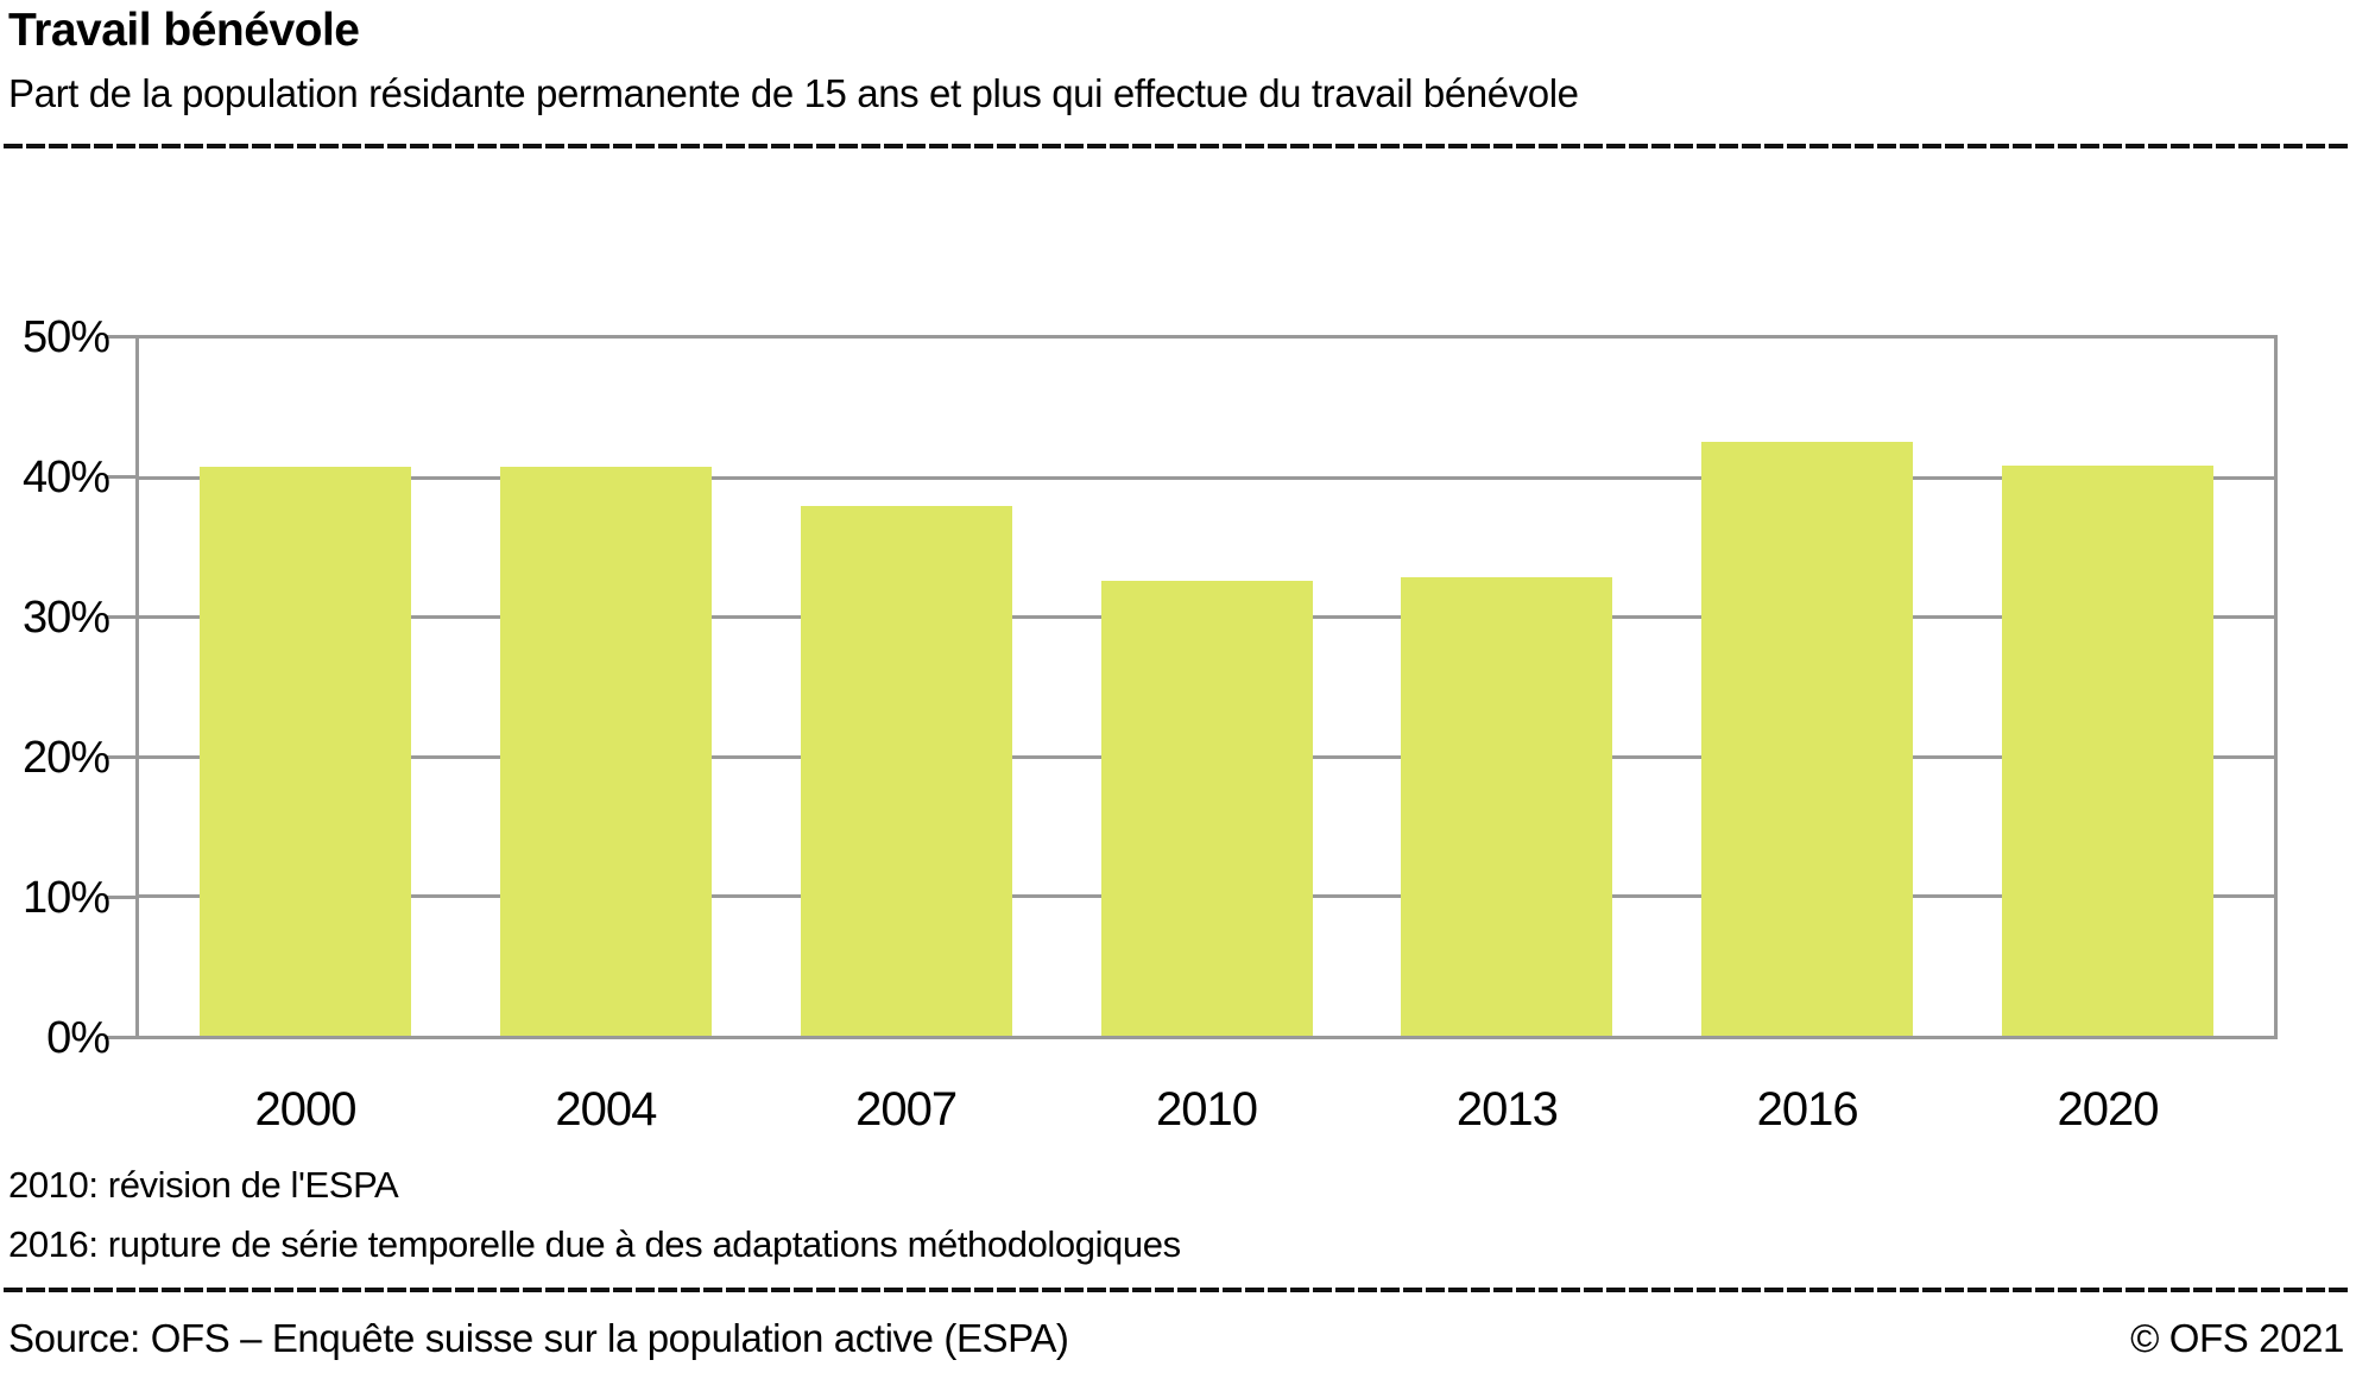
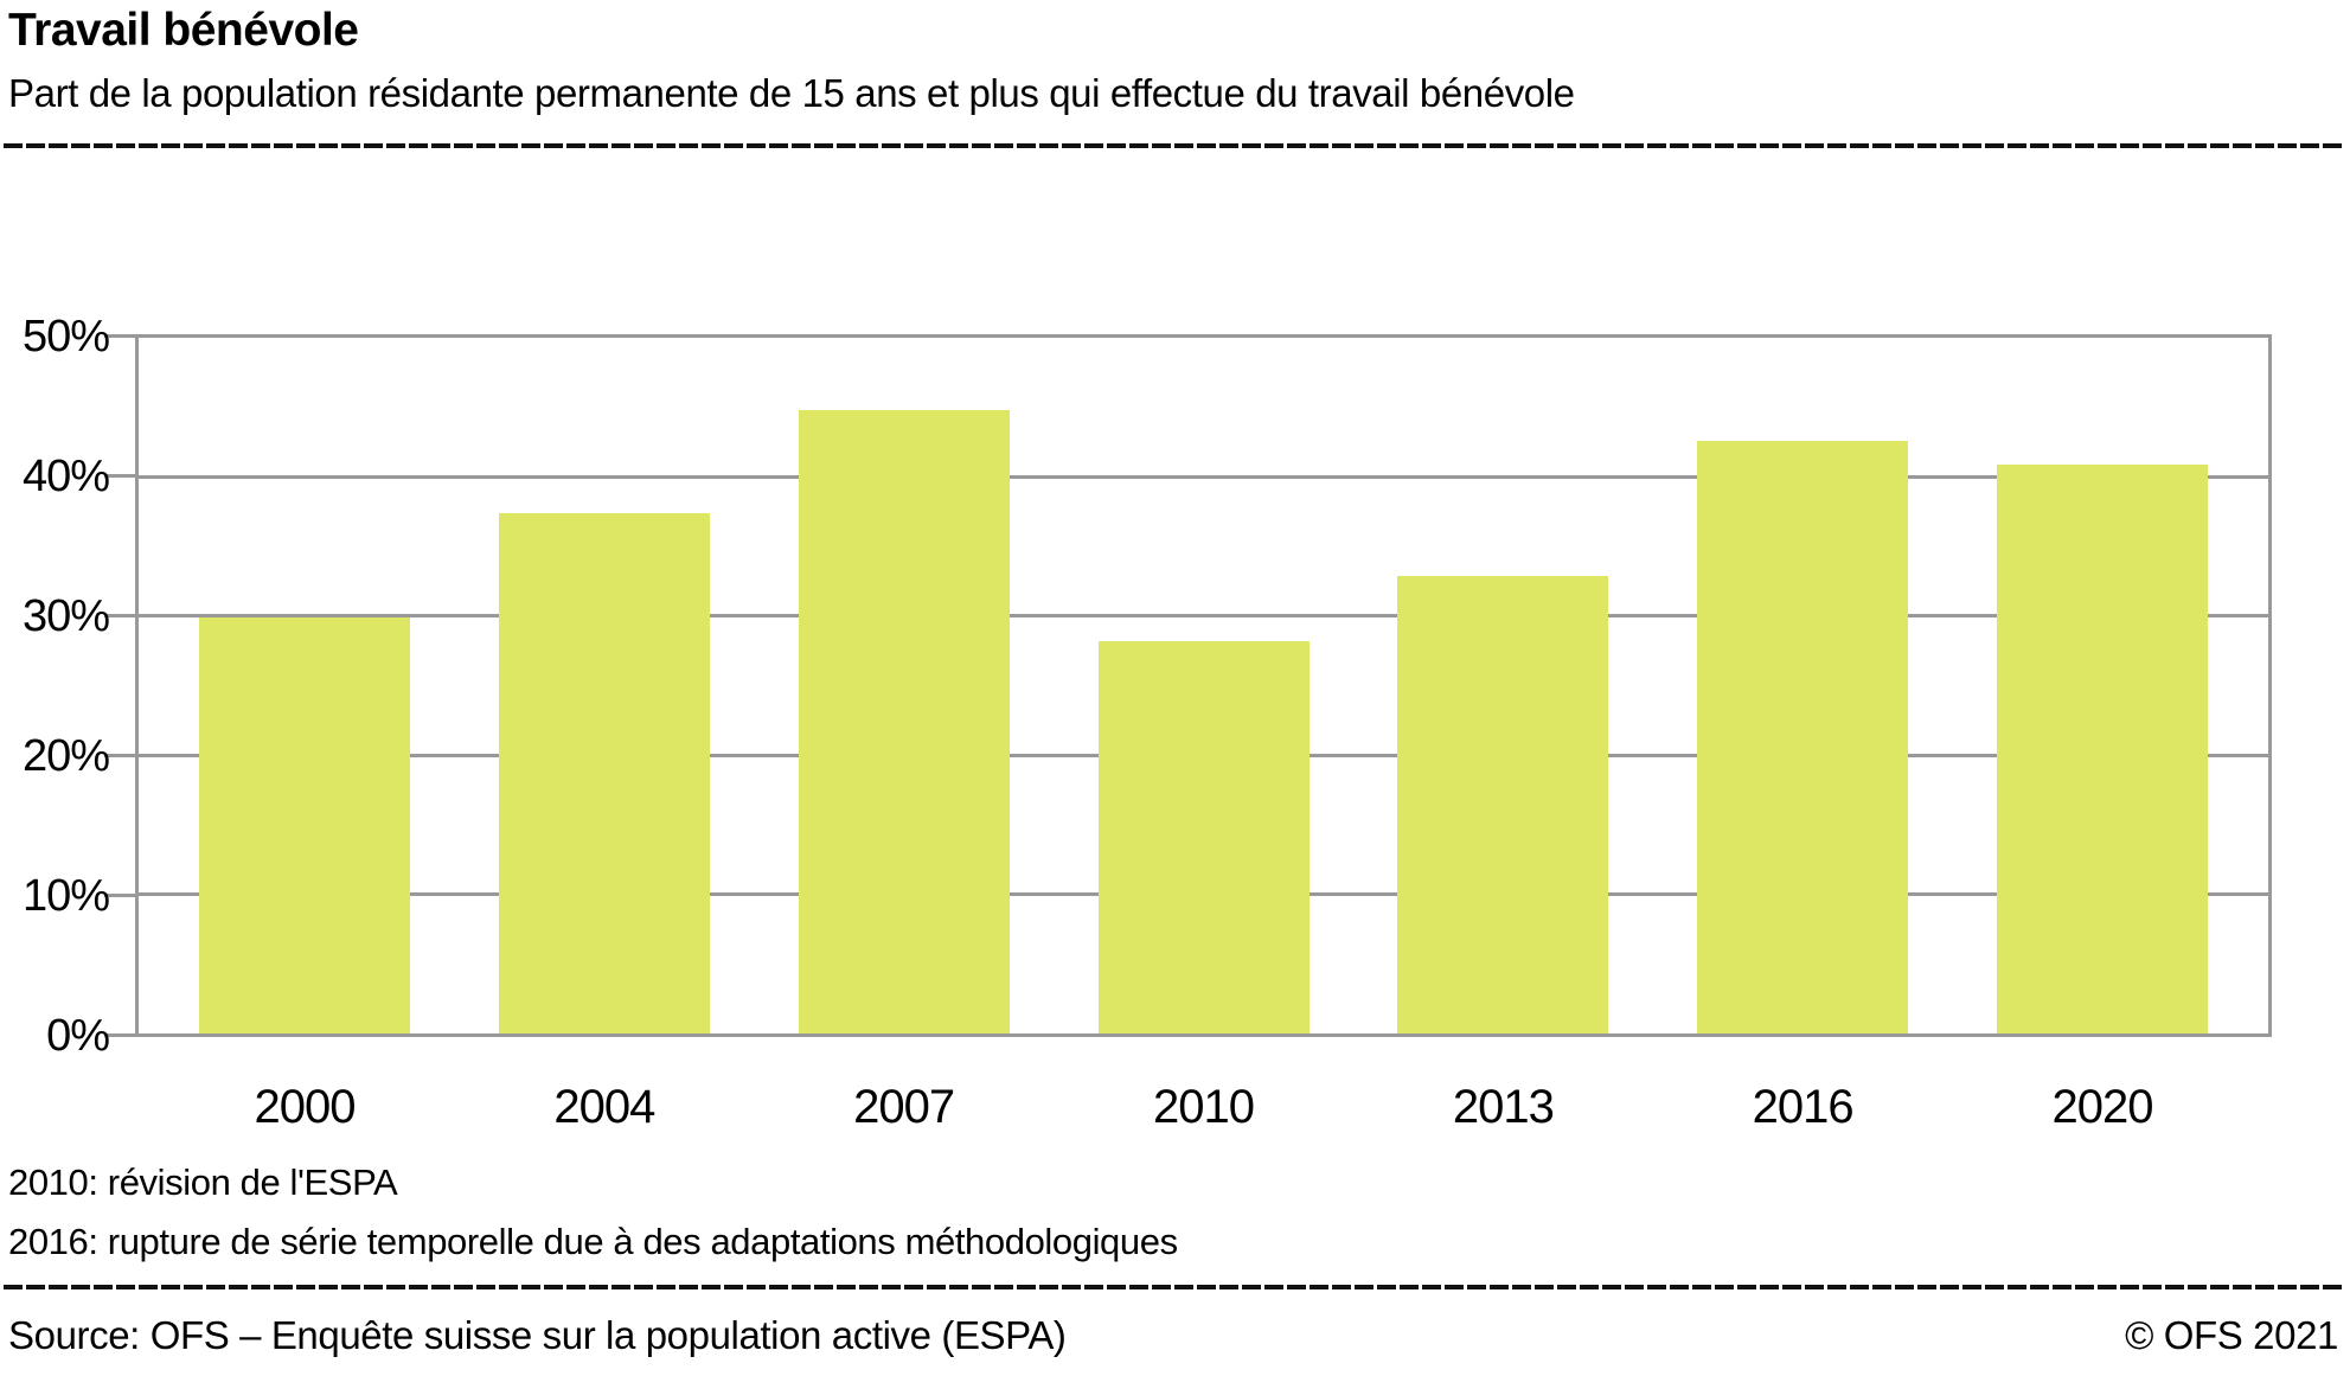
2000: 40.8% -> 29.9%
2004: 40.8% -> 37.4%
2007: 38.0% -> 44.8%
2010: 32.6% -> 28.2%
